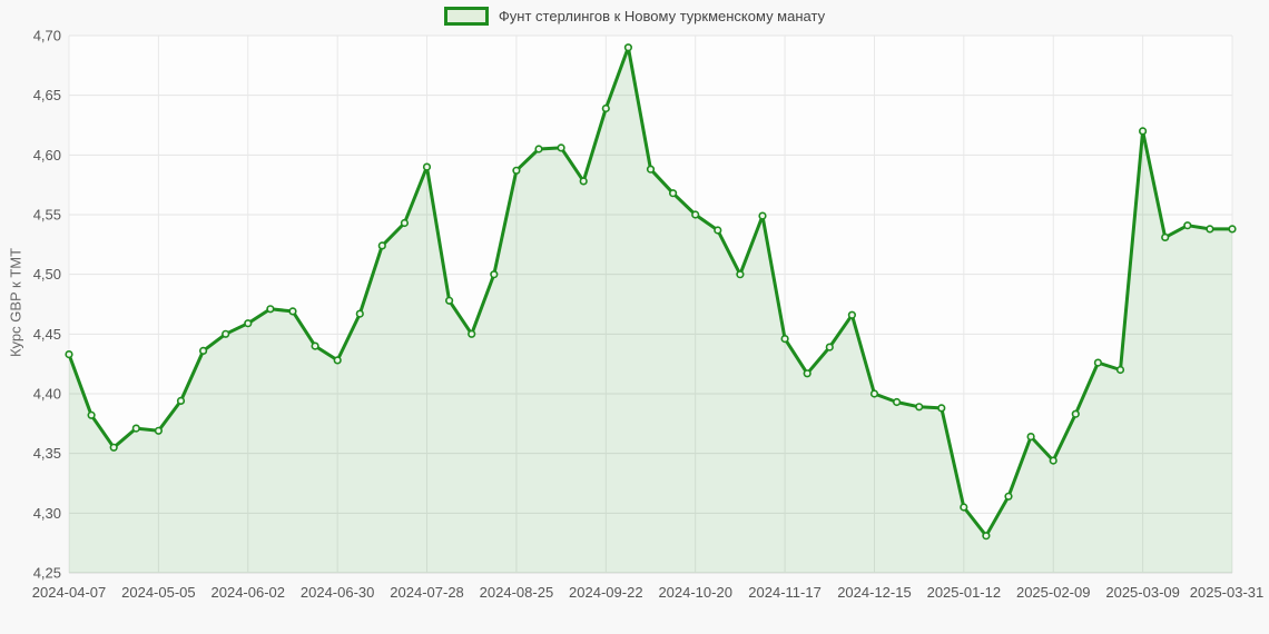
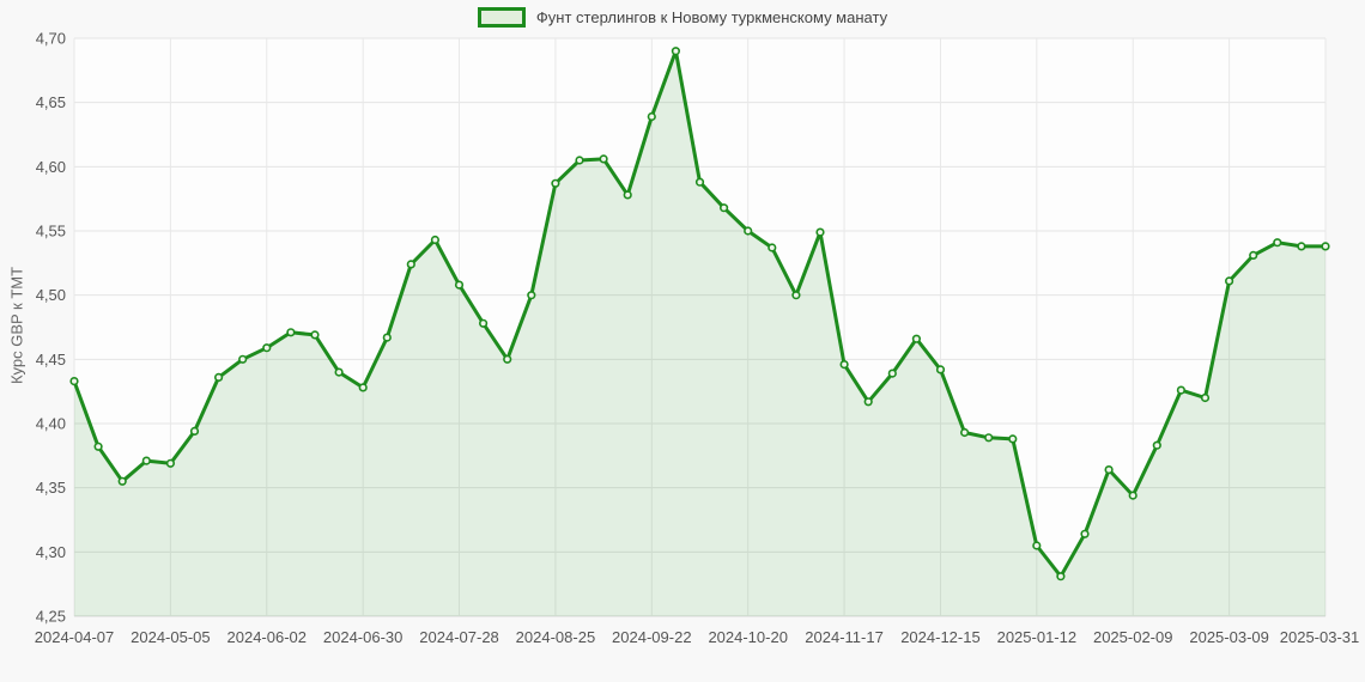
2024-07-28: 4,59 -> 4,51
2024-12-15: 4,40 -> 4,44
2025-03-09: 4,62 -> 4,51
